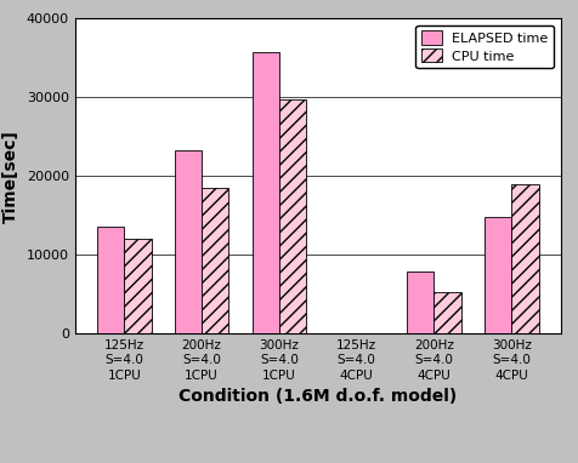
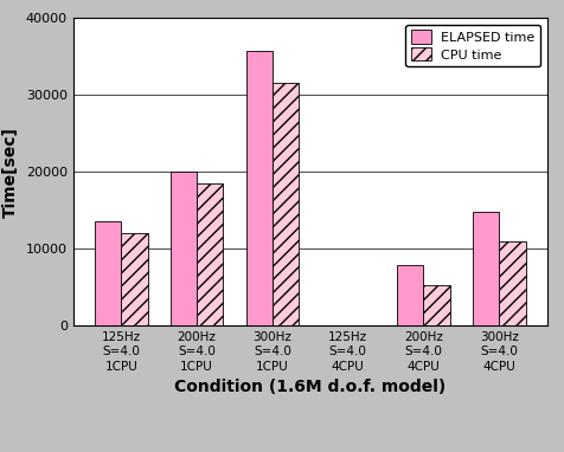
ELAPSED time/200Hz S=4.0 1CPU: 23200 -> 20000
CPU time/300Hz S=4.0 1CPU: 29800 -> 31500
CPU time/300Hz S=4.0 4CPU: 19000 -> 11000
